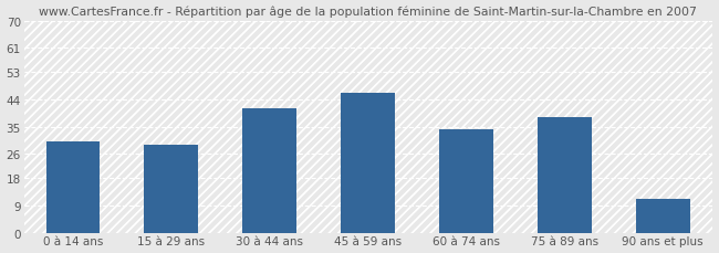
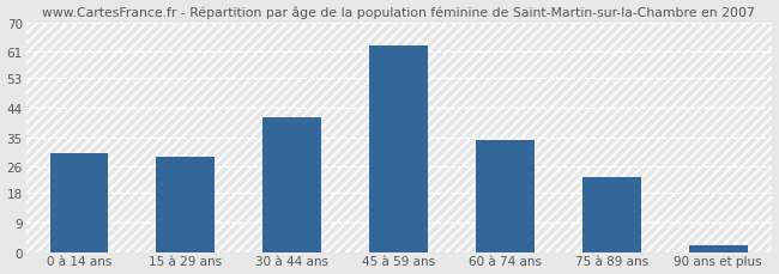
45 à 59 ans: 46 -> 63
75 à 89 ans: 38 -> 23
90 ans et plus: 11 -> 2
